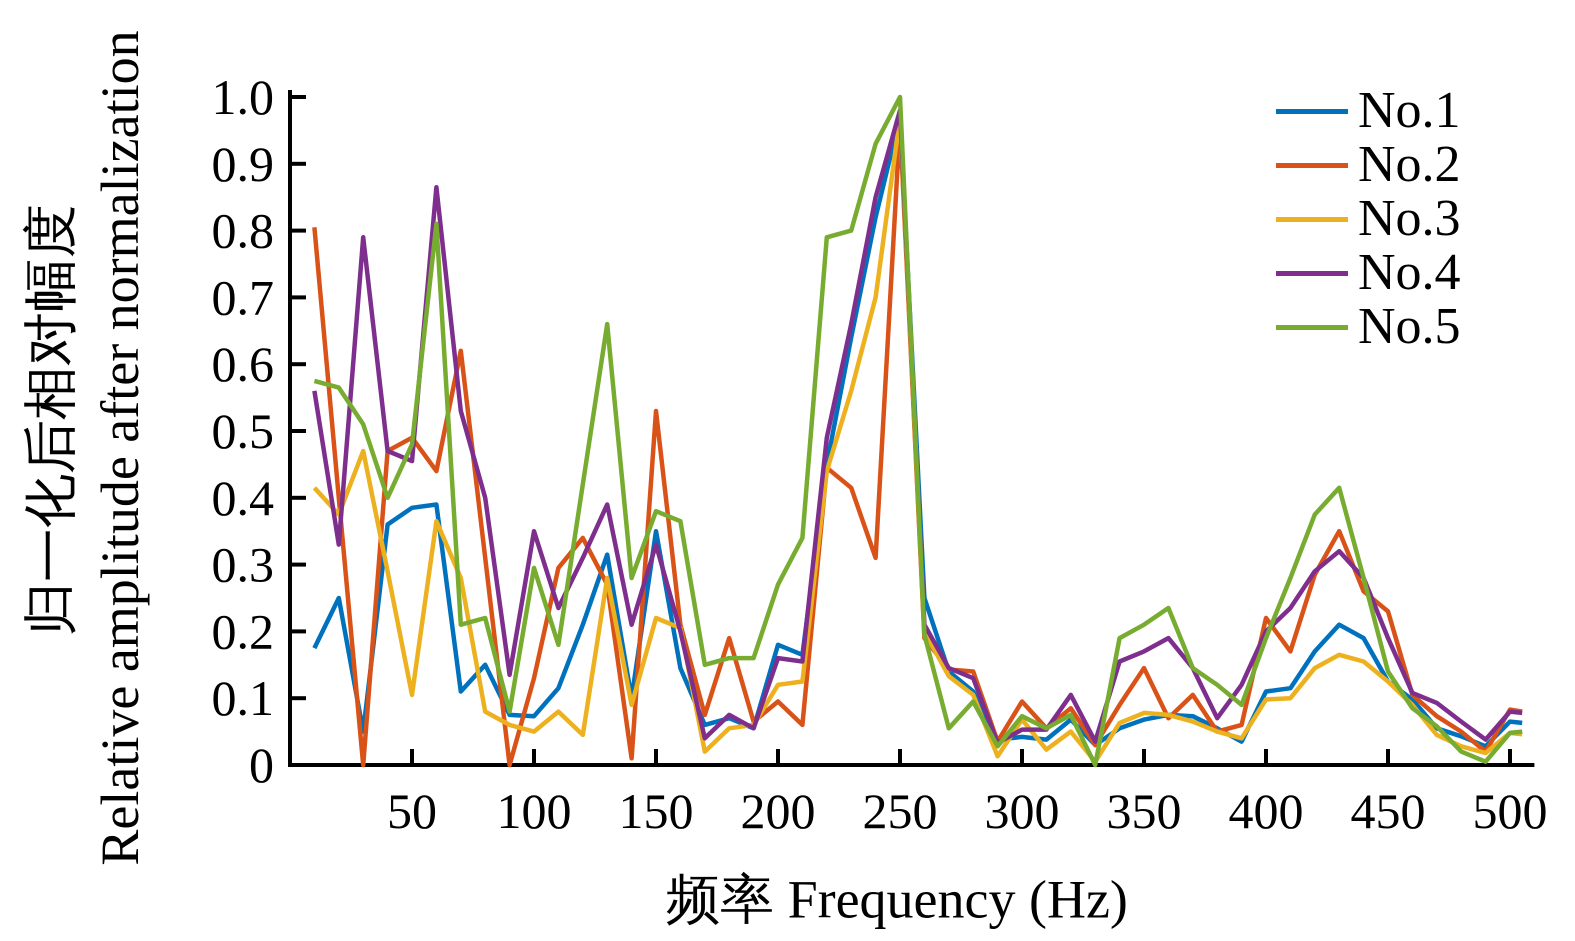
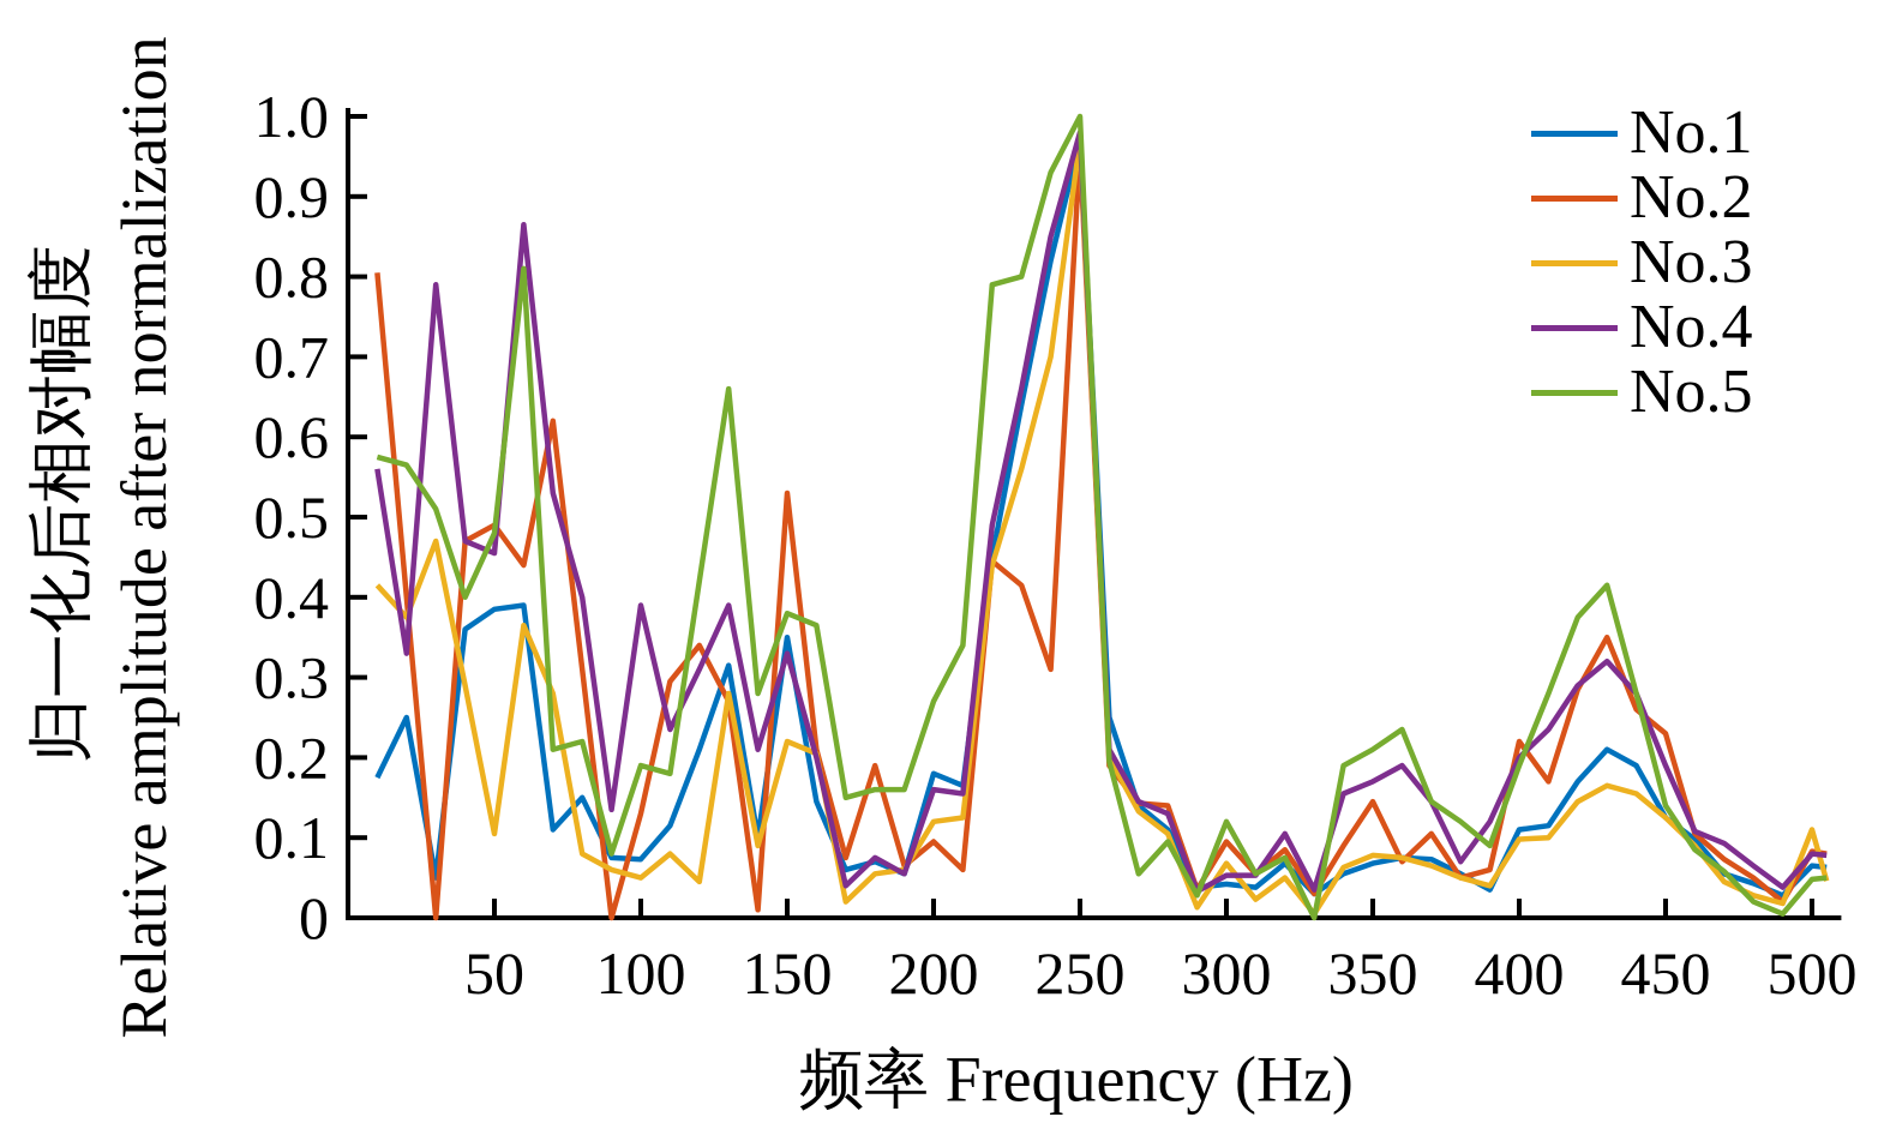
No.4/100: 0.35 -> 0.39
No.5/100: 0.29 -> 0.19
No.5/300: 0.07 -> 0.12
No.3/500: 0.05 -> 0.11
